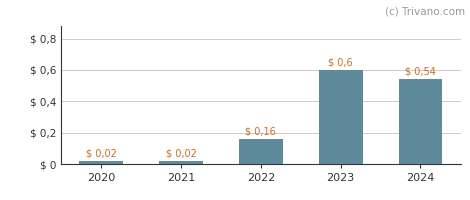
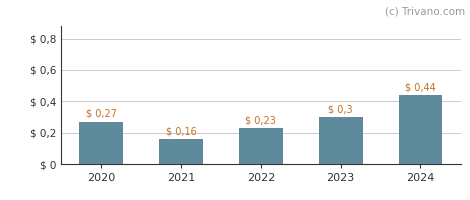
2020: 0,02 -> 0,27
2021: 0,02 -> 0,16
2022: 0,16 -> 0,23
2023: 0,6 -> 0,3
2024: 0,54 -> 0,44
